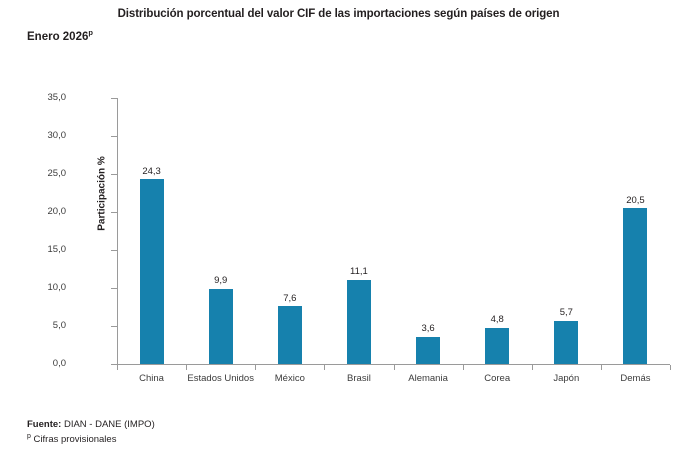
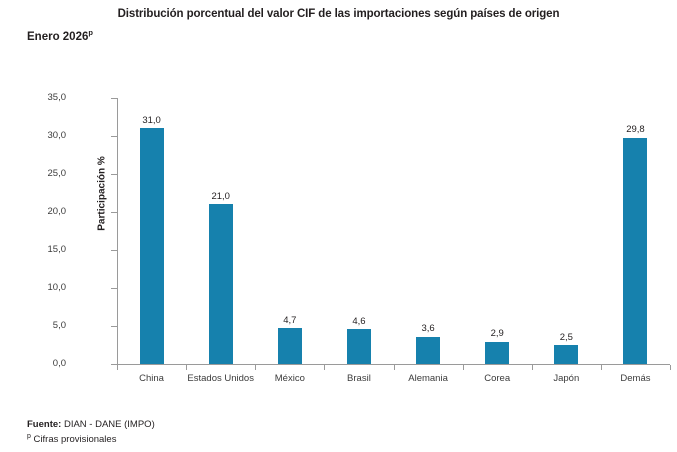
China: 24,3 -> 31,0
Estados Unidos: 9,9 -> 21,0
México: 7,6 -> 4,7
Brasil: 11,1 -> 4,6
Corea: 4,8 -> 2,9
Japón: 5,7 -> 2,5
Demás: 20,5 -> 29,8
